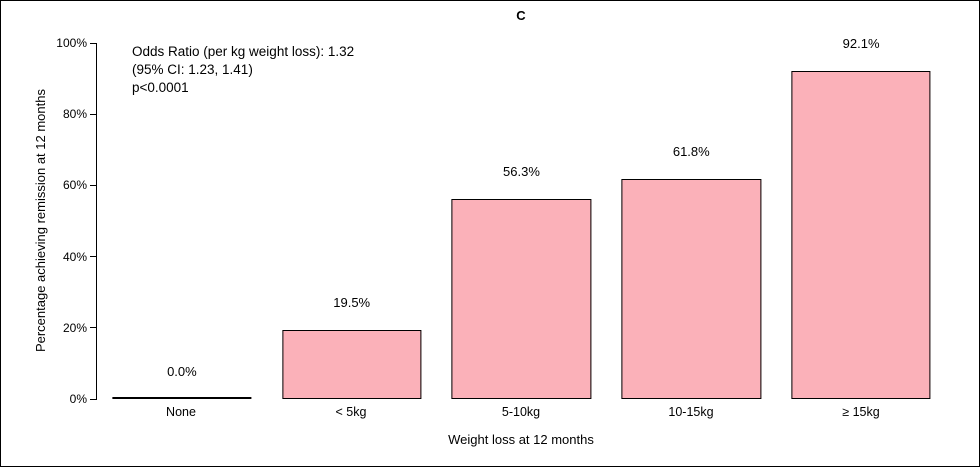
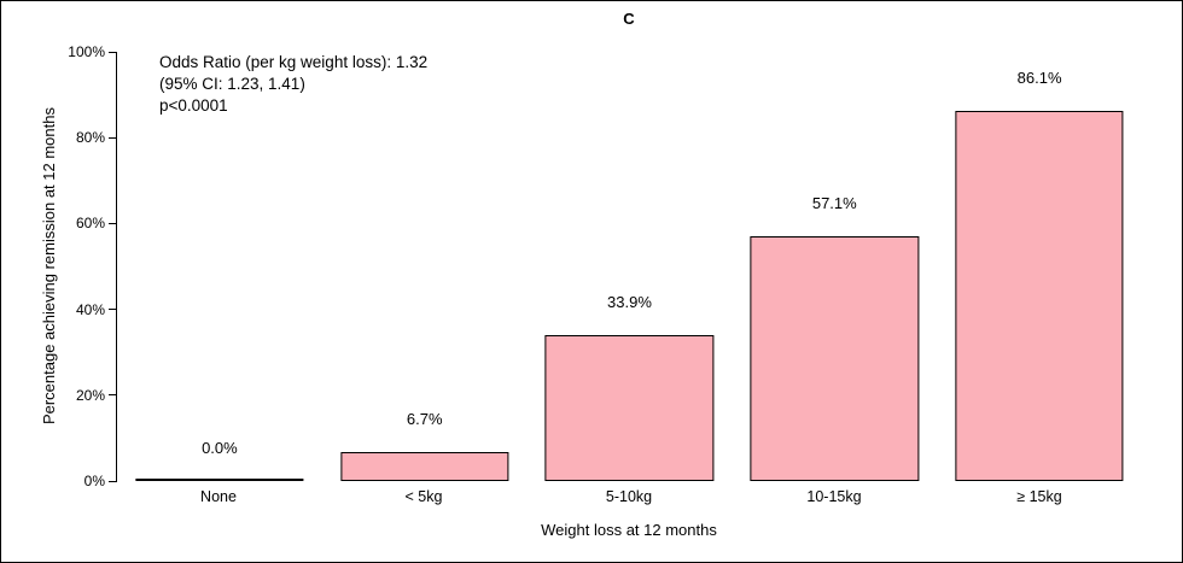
< 5kg: 19.5% -> 6.7%
5-10kg: 56.3% -> 33.9%
10-15kg: 61.8% -> 57.1%
≥ 15kg: 92.1% -> 86.1%
